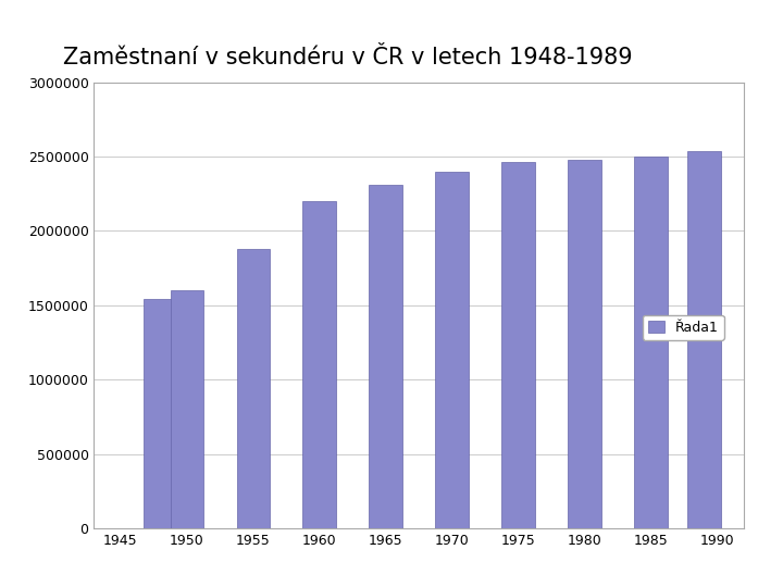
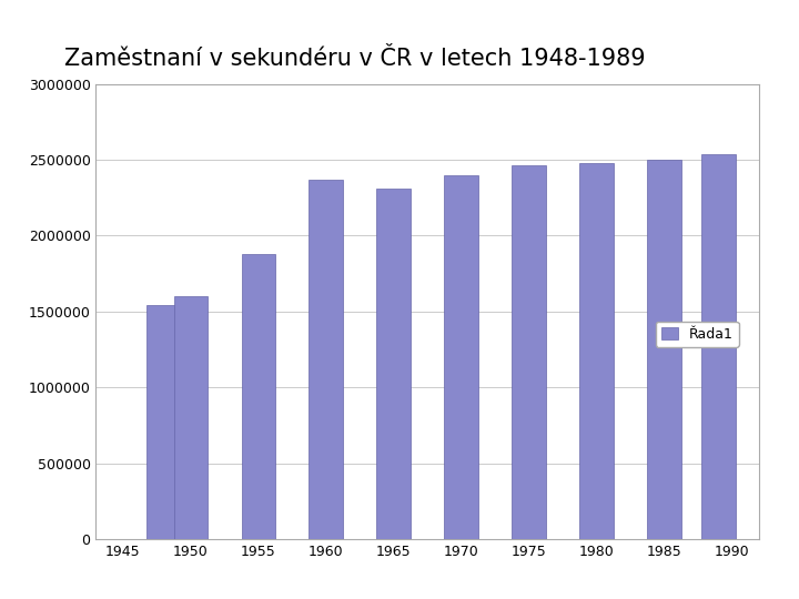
1960: 2200000 -> 2370000
